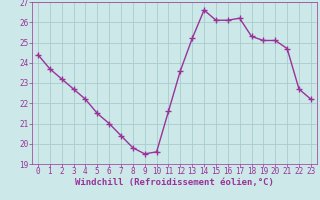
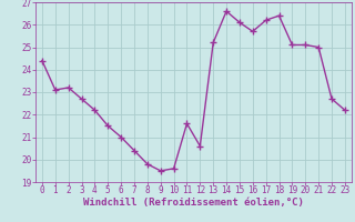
1: 23.7 -> 23.1
12: 23.6 -> 20.6
16: 26.1 -> 25.7
18: 25.3 -> 26.4
21: 24.7 -> 25.0
